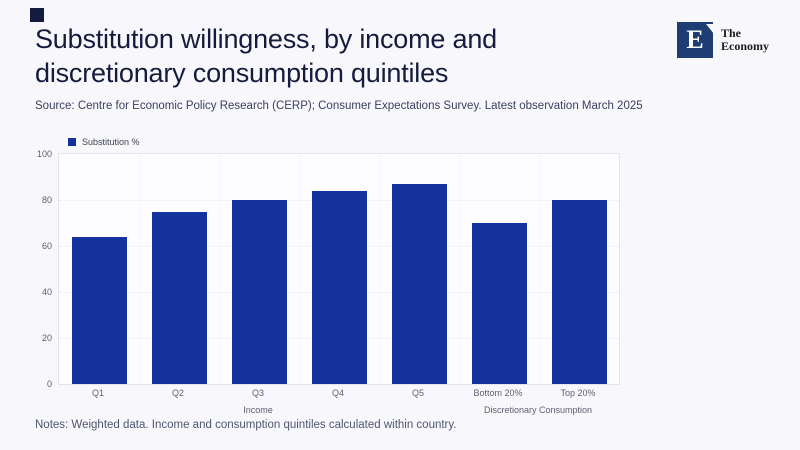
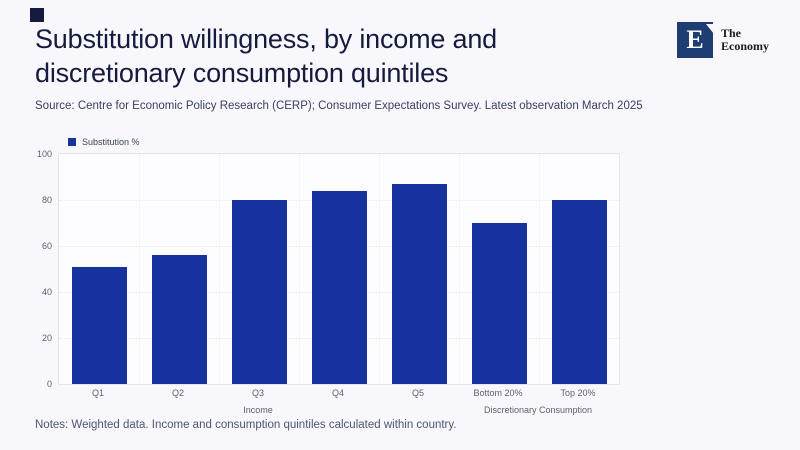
Q1: 64 -> 51
Q2: 75 -> 56
